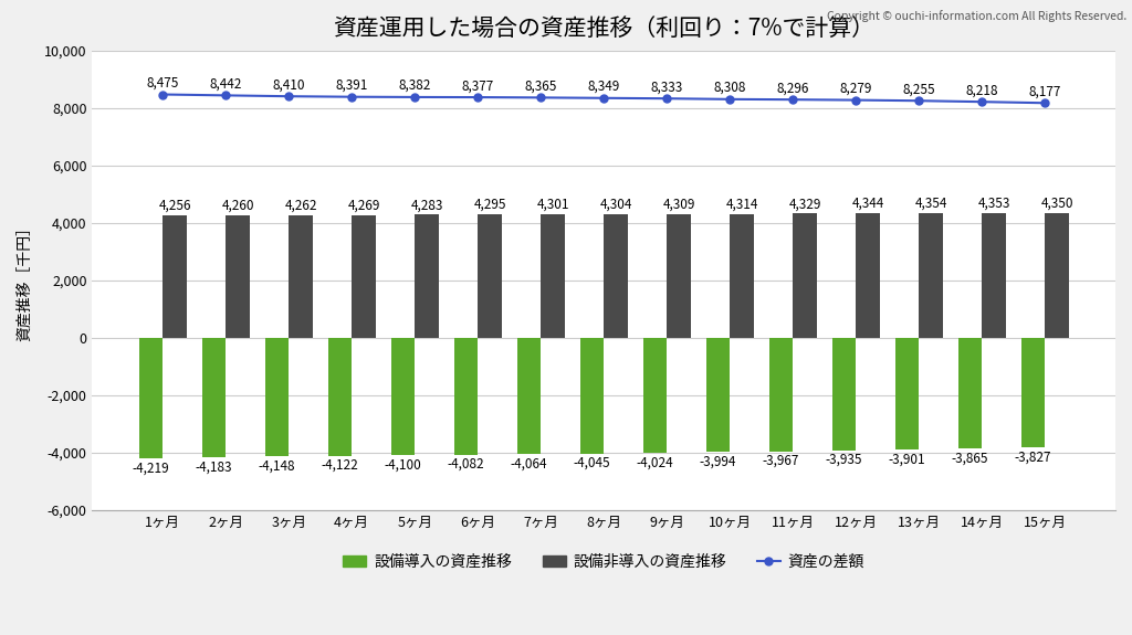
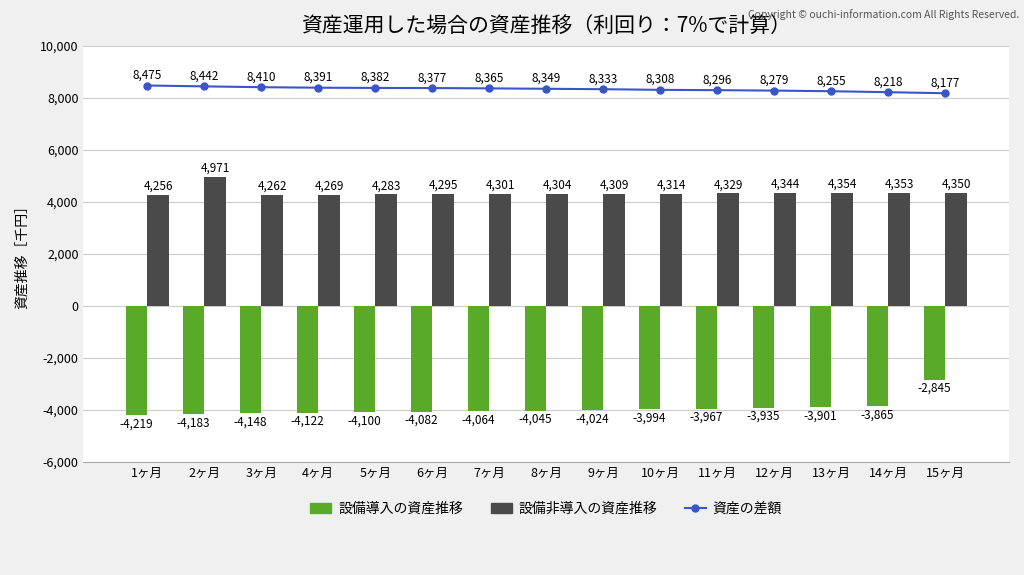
設備非導入の資産推移/2ヶ月: 4,260 -> 4,971
設備導入の資産推移/15ヶ月: -3,827 -> -2,845
